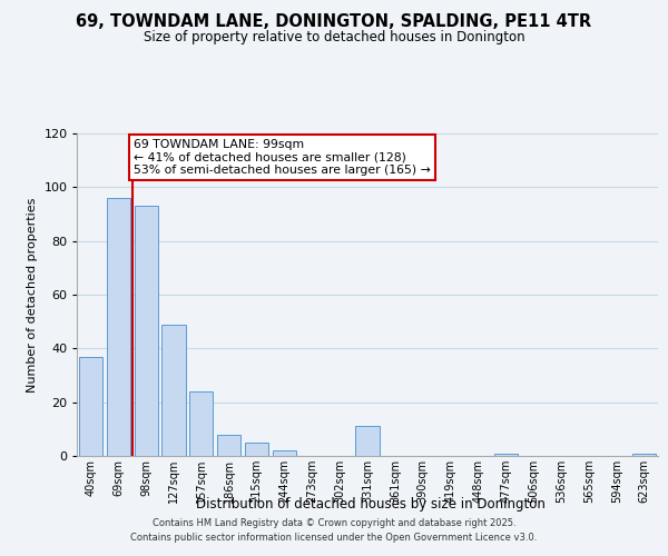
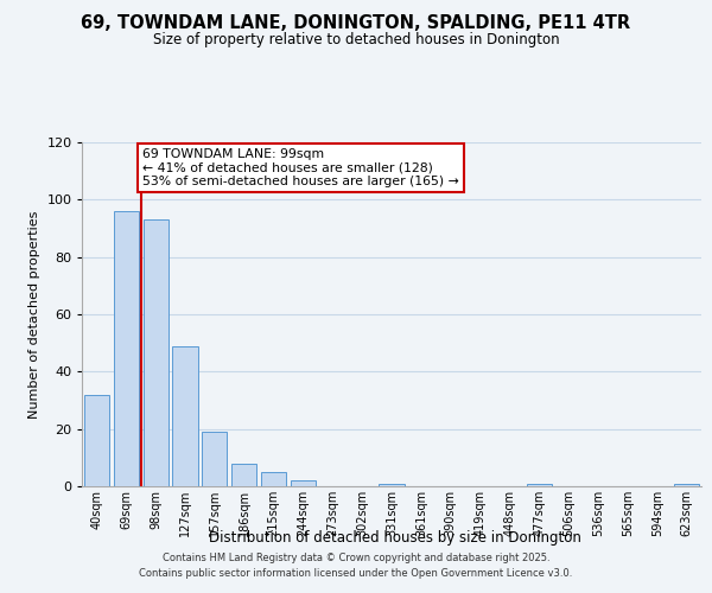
40sqm: 37 -> 32
157sqm: 24 -> 19
331sqm: 11 -> 1
